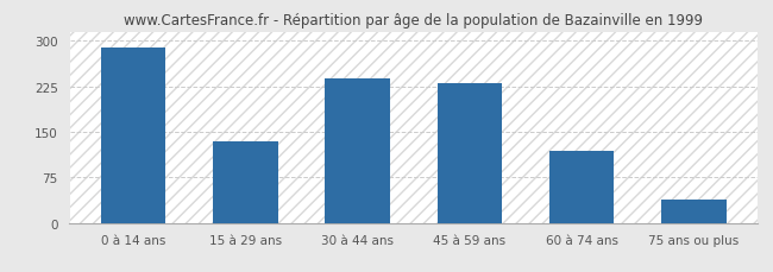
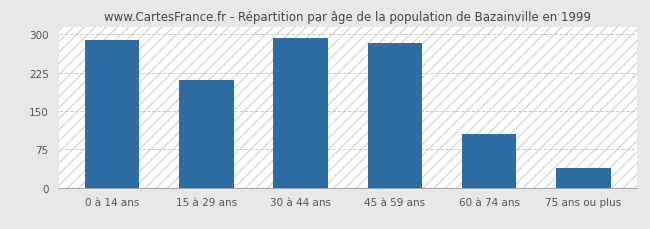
15 à 29 ans: 134 -> 210
30 à 44 ans: 238 -> 292
45 à 59 ans: 230 -> 282
60 à 74 ans: 118 -> 105
